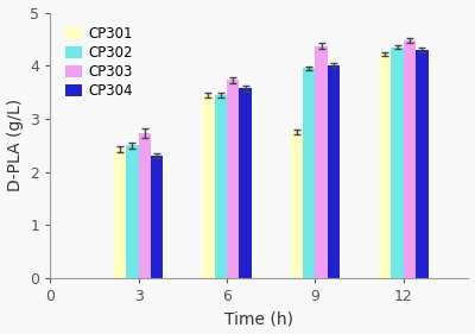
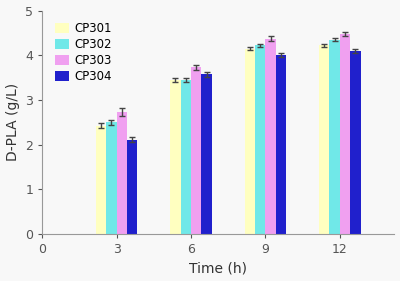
CP304/3: 2.30 -> 2.11
CP301/9: 2.75 -> 4.15
CP302/9: 3.95 -> 4.22
CP304/12: 4.30 -> 4.10
